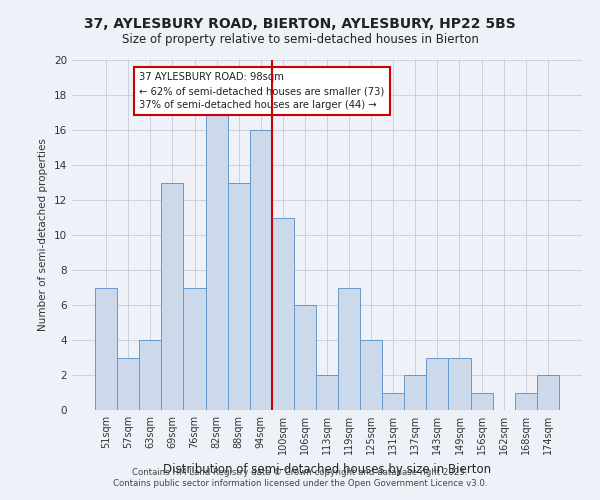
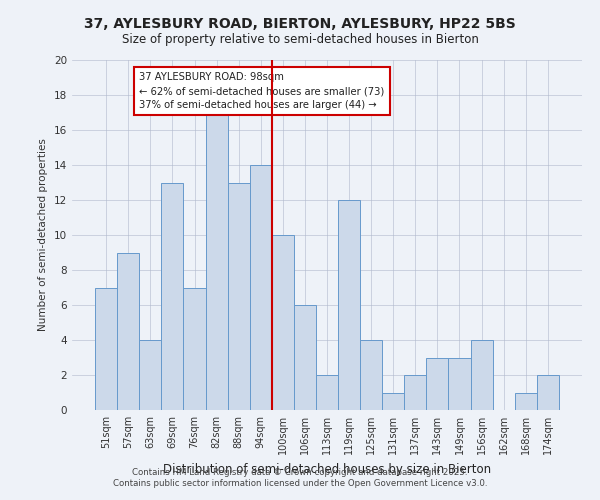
57sqm: 3 -> 9
94sqm: 16 -> 14
100sqm: 11 -> 10
119sqm: 7 -> 12
156sqm: 1 -> 4
